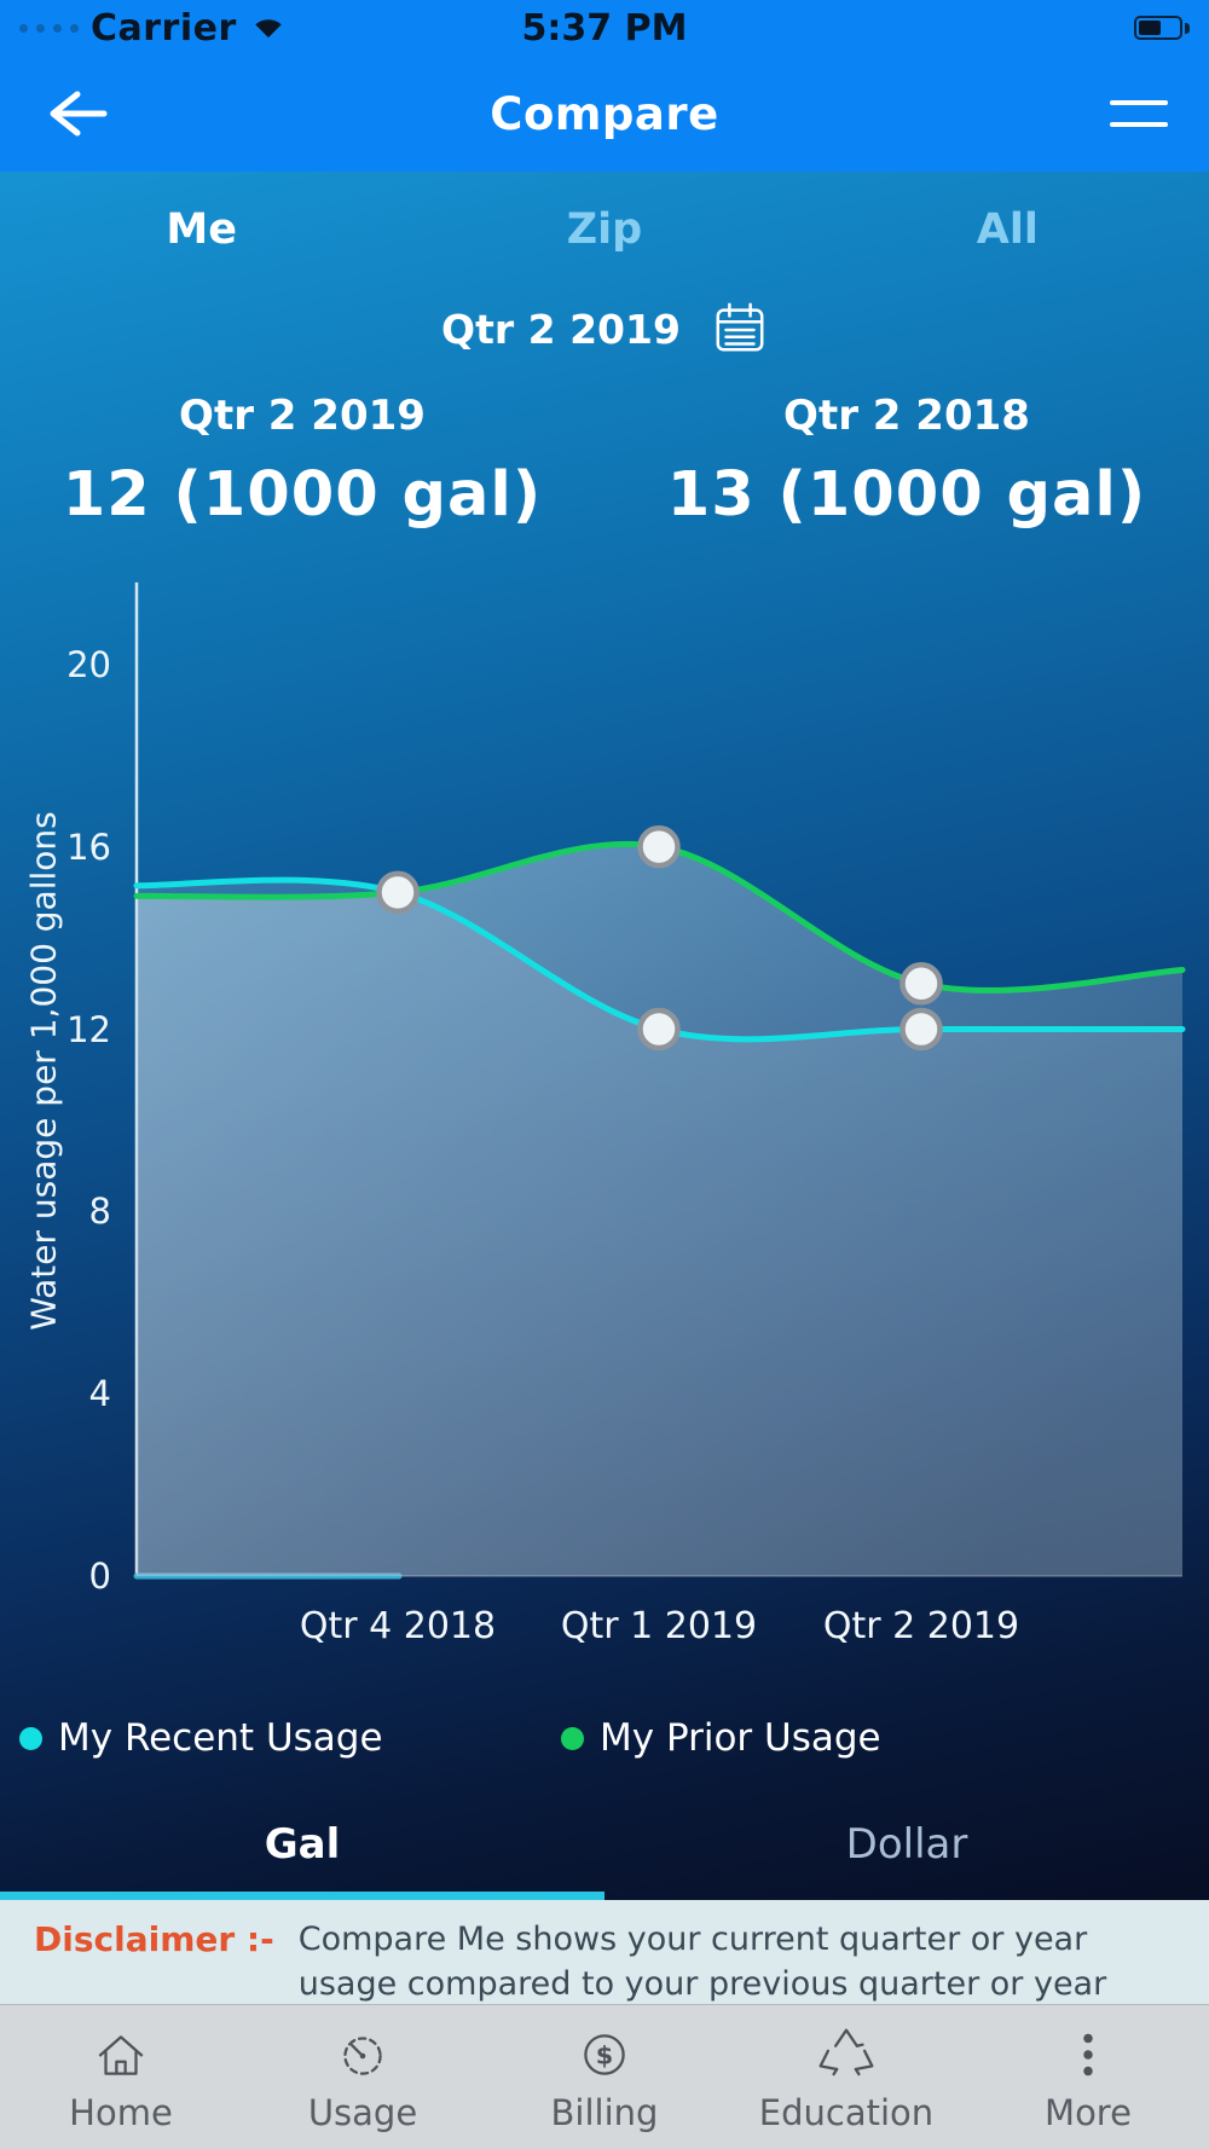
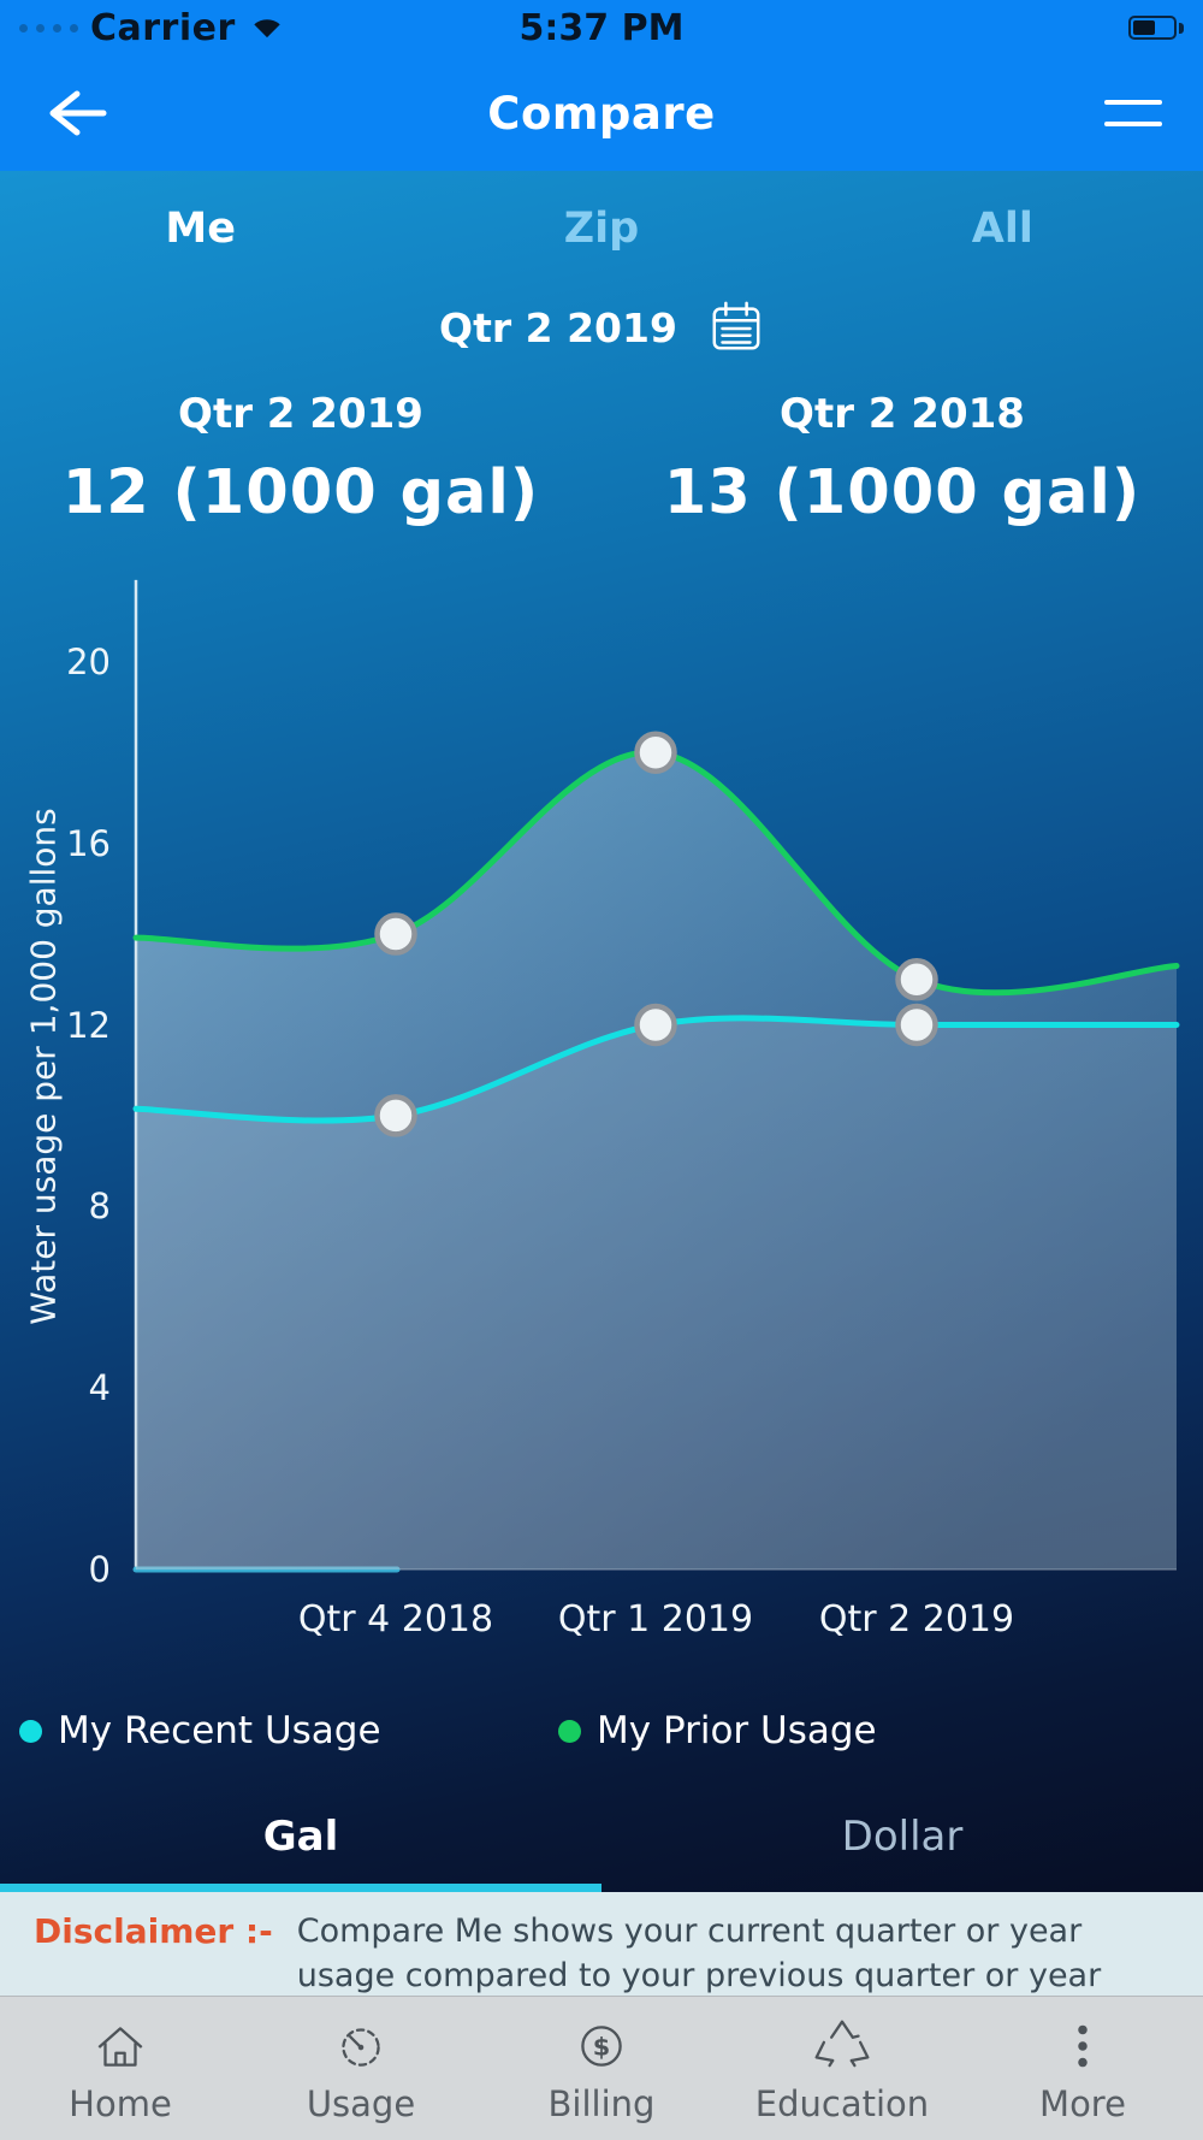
My Recent Usage/Qtr 4 2018: 15 -> 10
My Prior Usage/Qtr 4 2018: 15 -> 14
My Prior Usage/Qtr 1 2019: 16 -> 18
